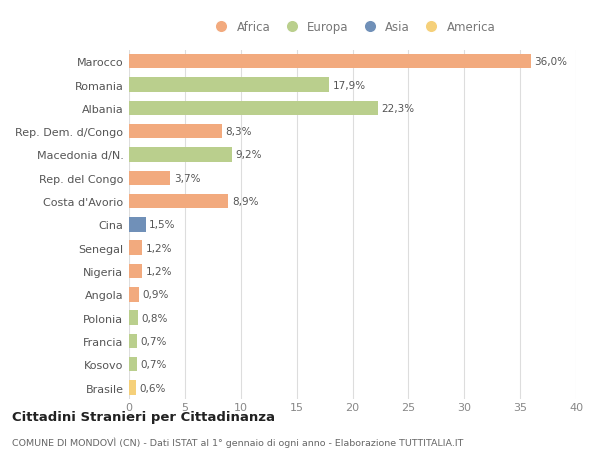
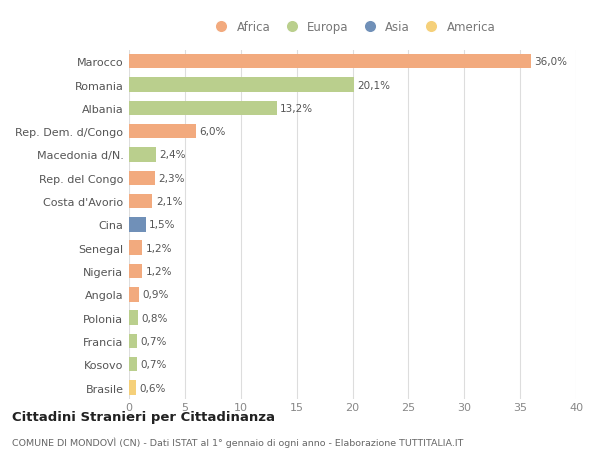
Romania: 17,9% -> 20,1%
Albania: 22,3% -> 13,2%
Rep. Dem. d/Congo: 8,3% -> 6,0%
Macedonia d/N.: 9,2% -> 2,4%
Rep. del Congo: 3,7% -> 2,3%
Costa d'Avorio: 8,9% -> 2,1%
